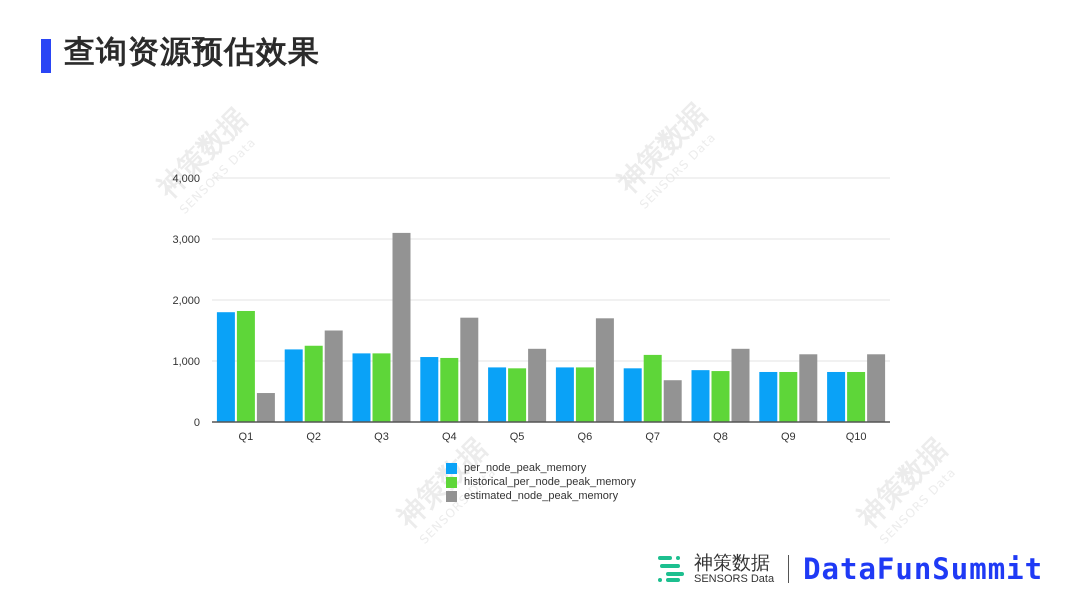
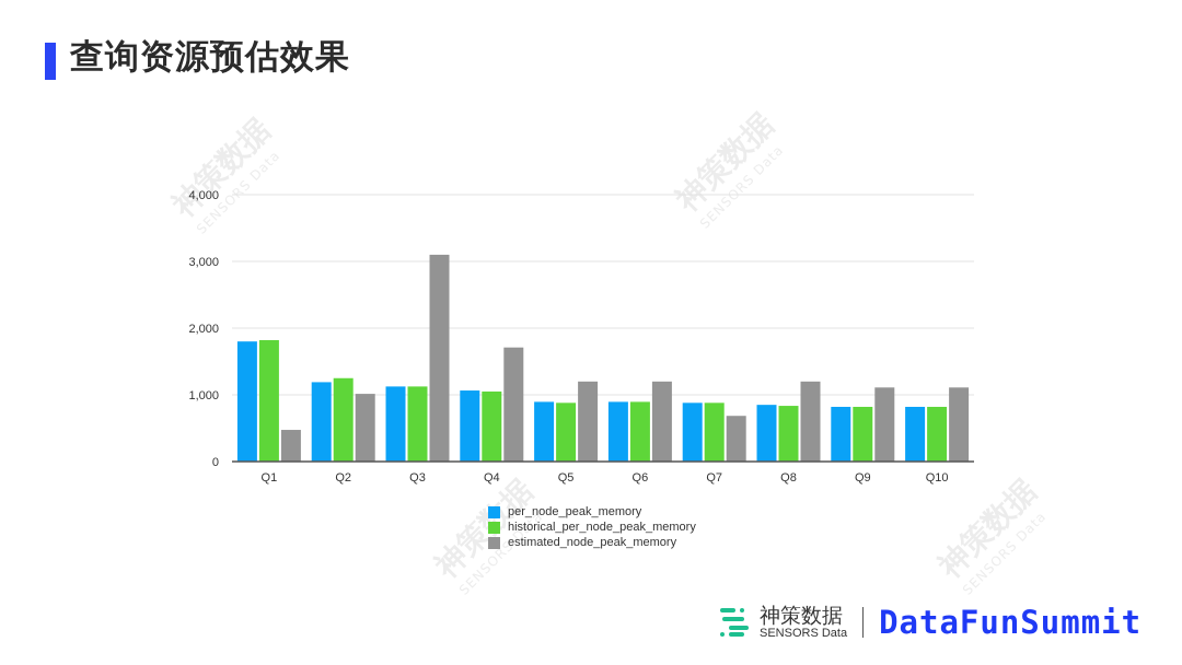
estimated_node_peak_memory/Q2: 1500 -> 1000
estimated_node_peak_memory/Q6: 1700 -> 1200
historical_per_node_peak_memory/Q7: 1100 -> 900
